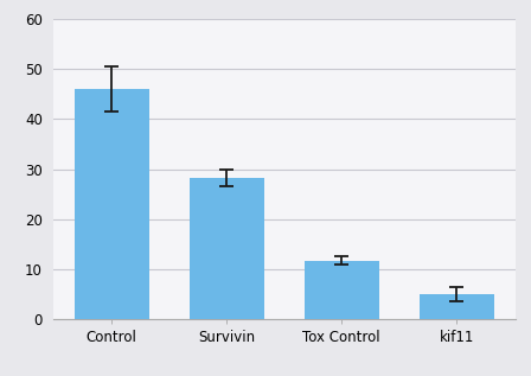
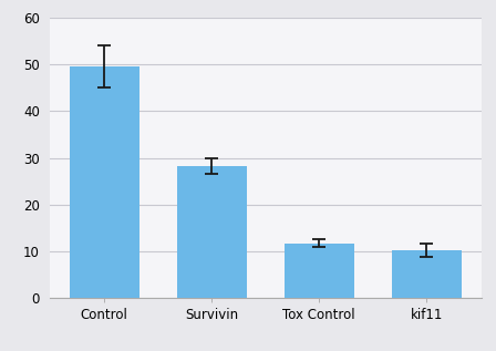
Control: 46.0 -> 49.5
kif11: 5.0 -> 10.3
